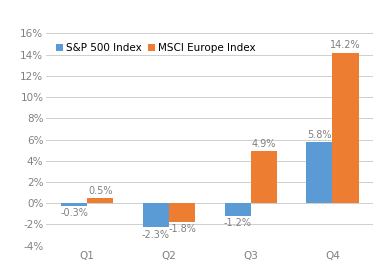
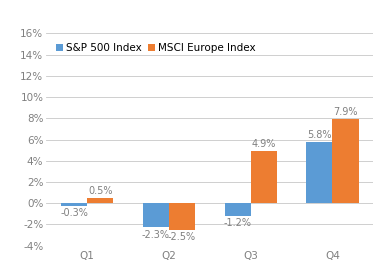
MSCI Europe Index/Q2: -1.8% -> -2.5%
MSCI Europe Index/Q4: 14.2% -> 7.9%
